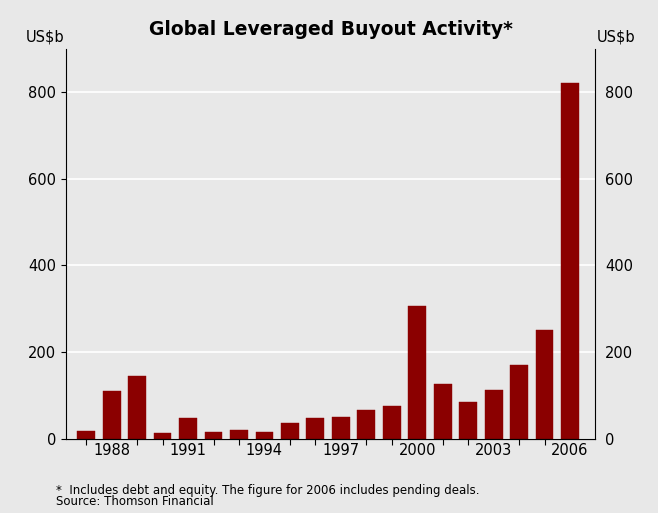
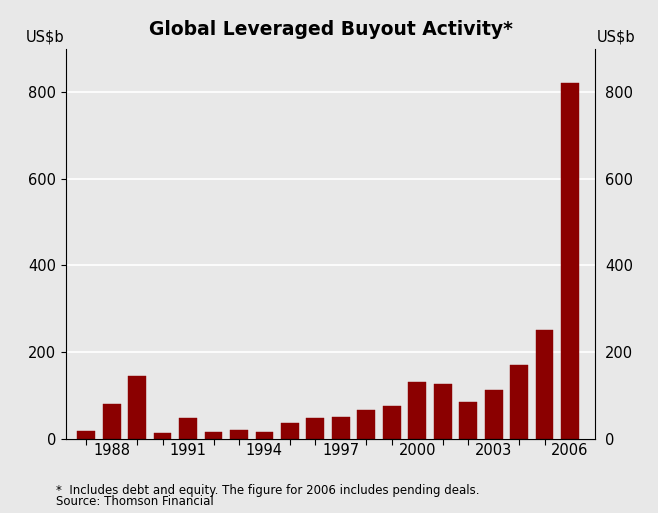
1988: 110 -> 80
2000: 305 -> 130
